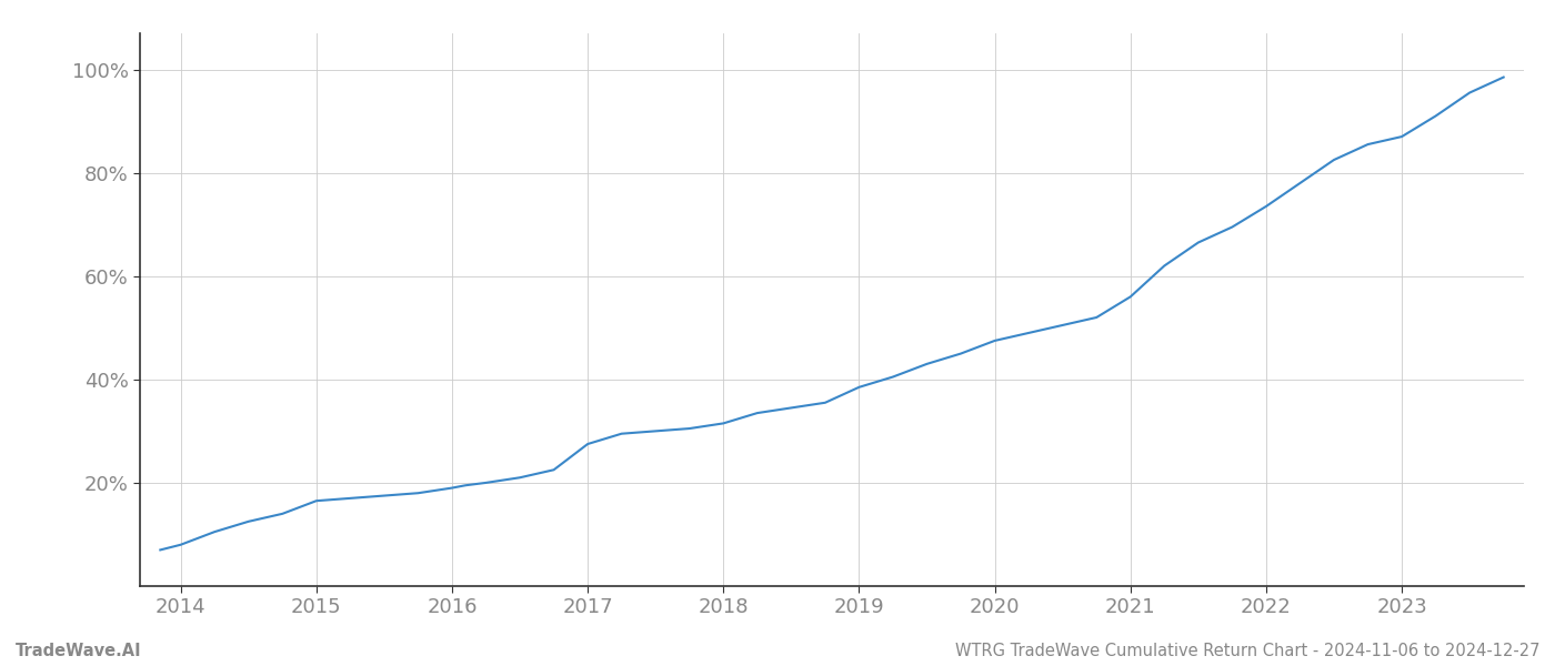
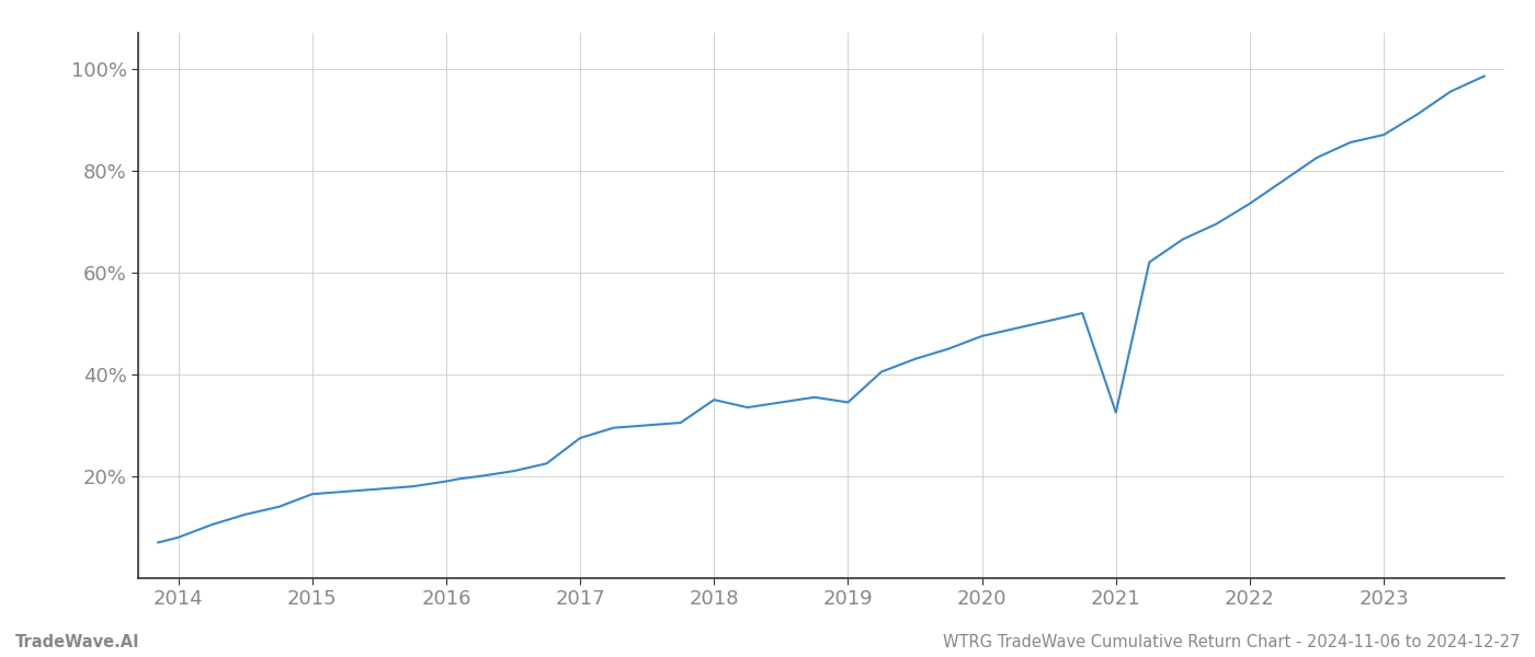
2018: 31.5% -> 35.0%
2019: 38.5% -> 34.5%
2021: 56.0% -> 32.5%
